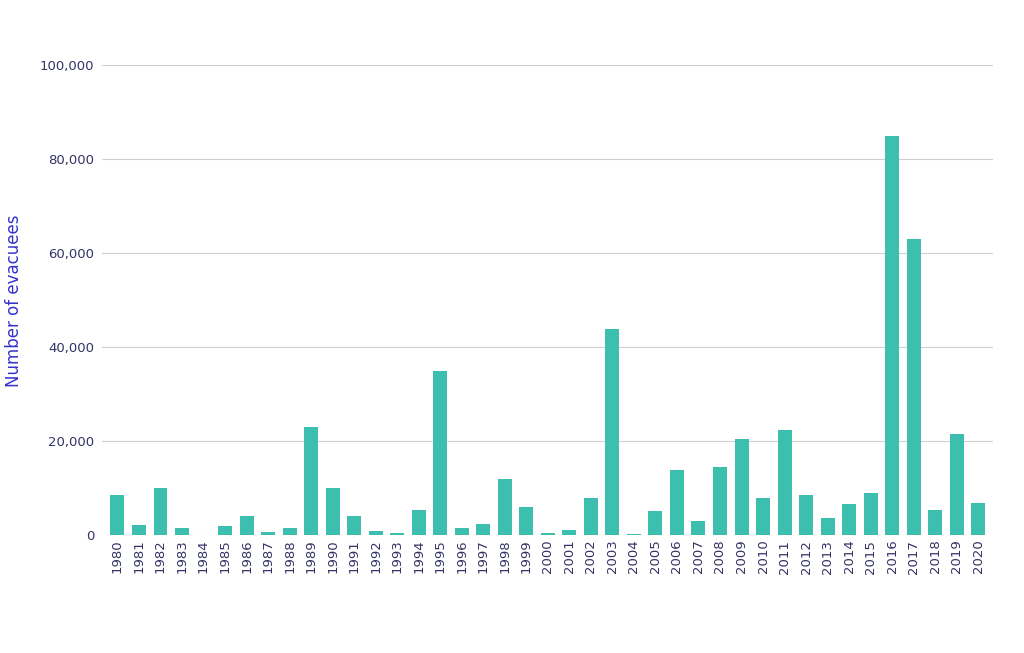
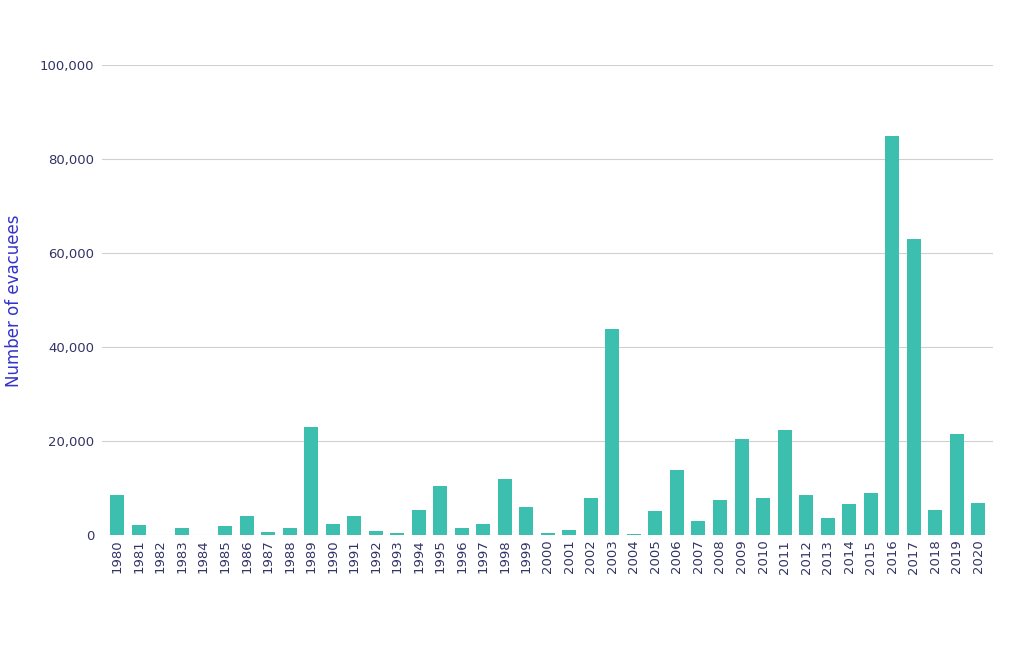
1982: 10,000 -> 200
1990: 10,000 -> 2,500
1995: 35,000 -> 10,500
2008: 14,500 -> 7,500
